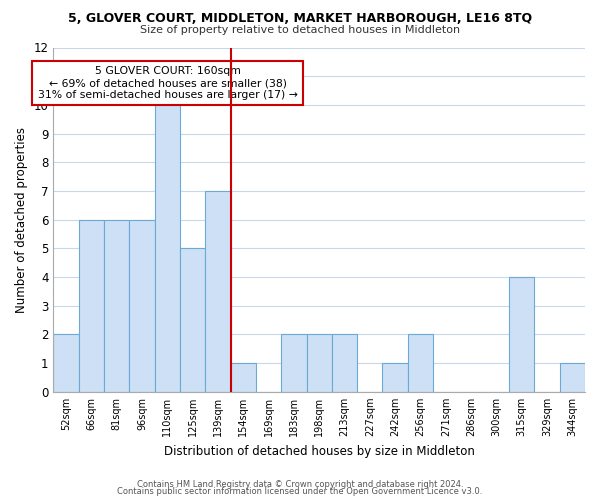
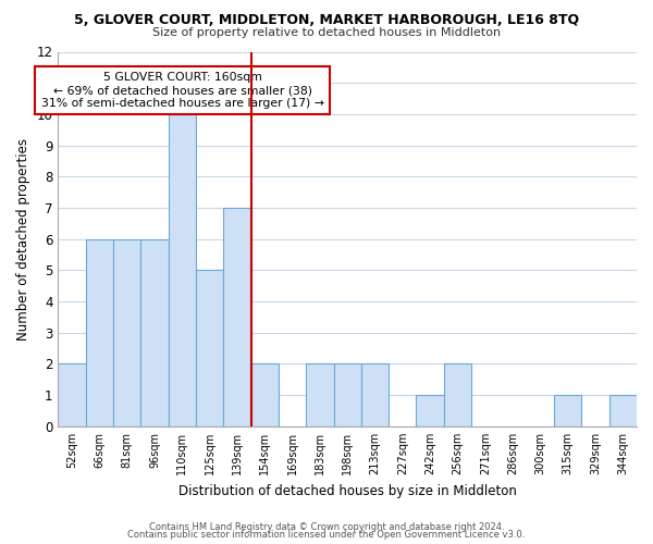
154sqm: 1 -> 2
315sqm: 4 -> 1
